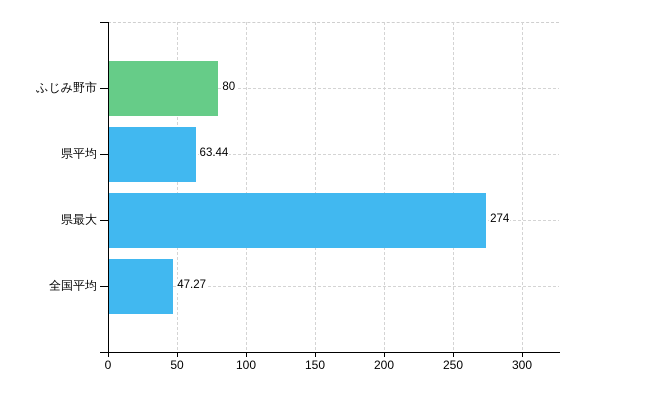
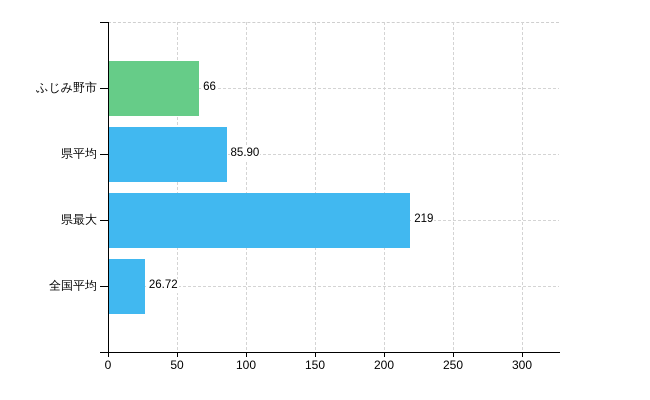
ふじみ野市: 80 -> 66
県平均: 63.44 -> 85.90
県最大: 274 -> 219
全国平均: 47.27 -> 26.72
